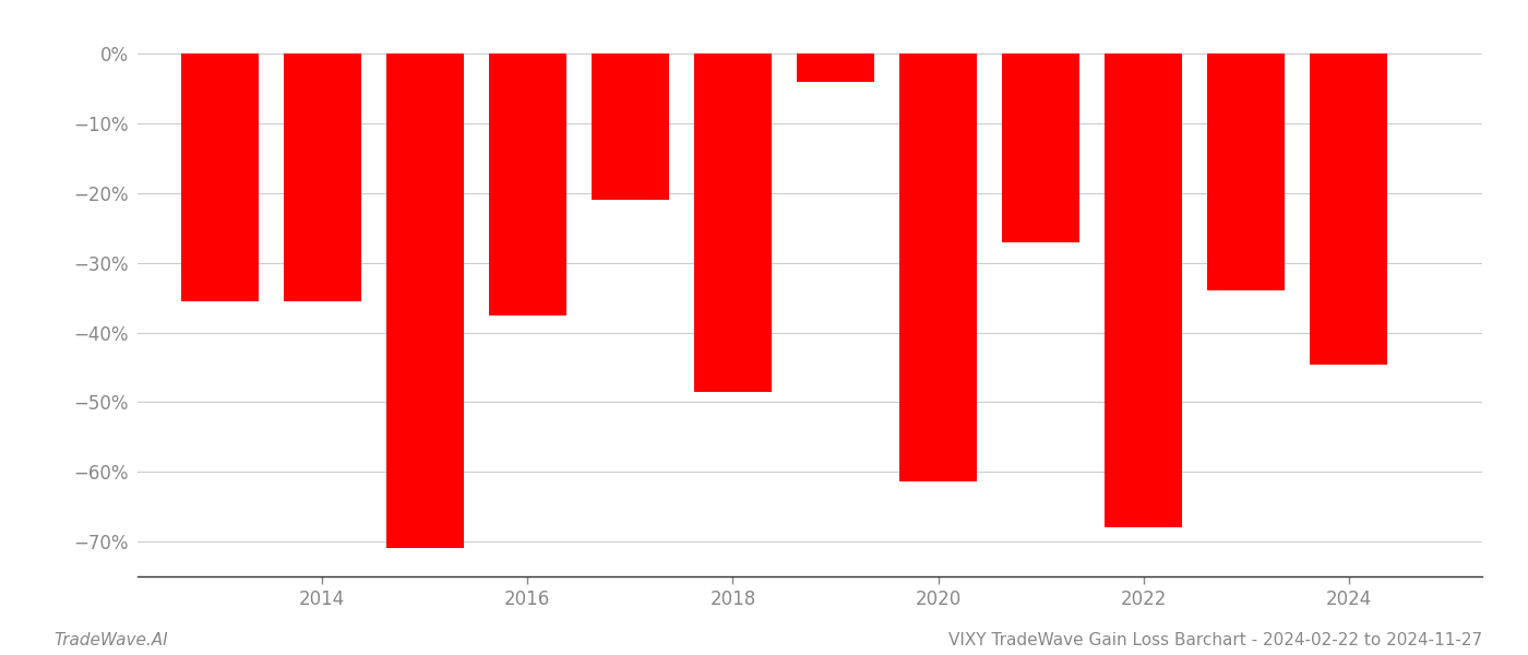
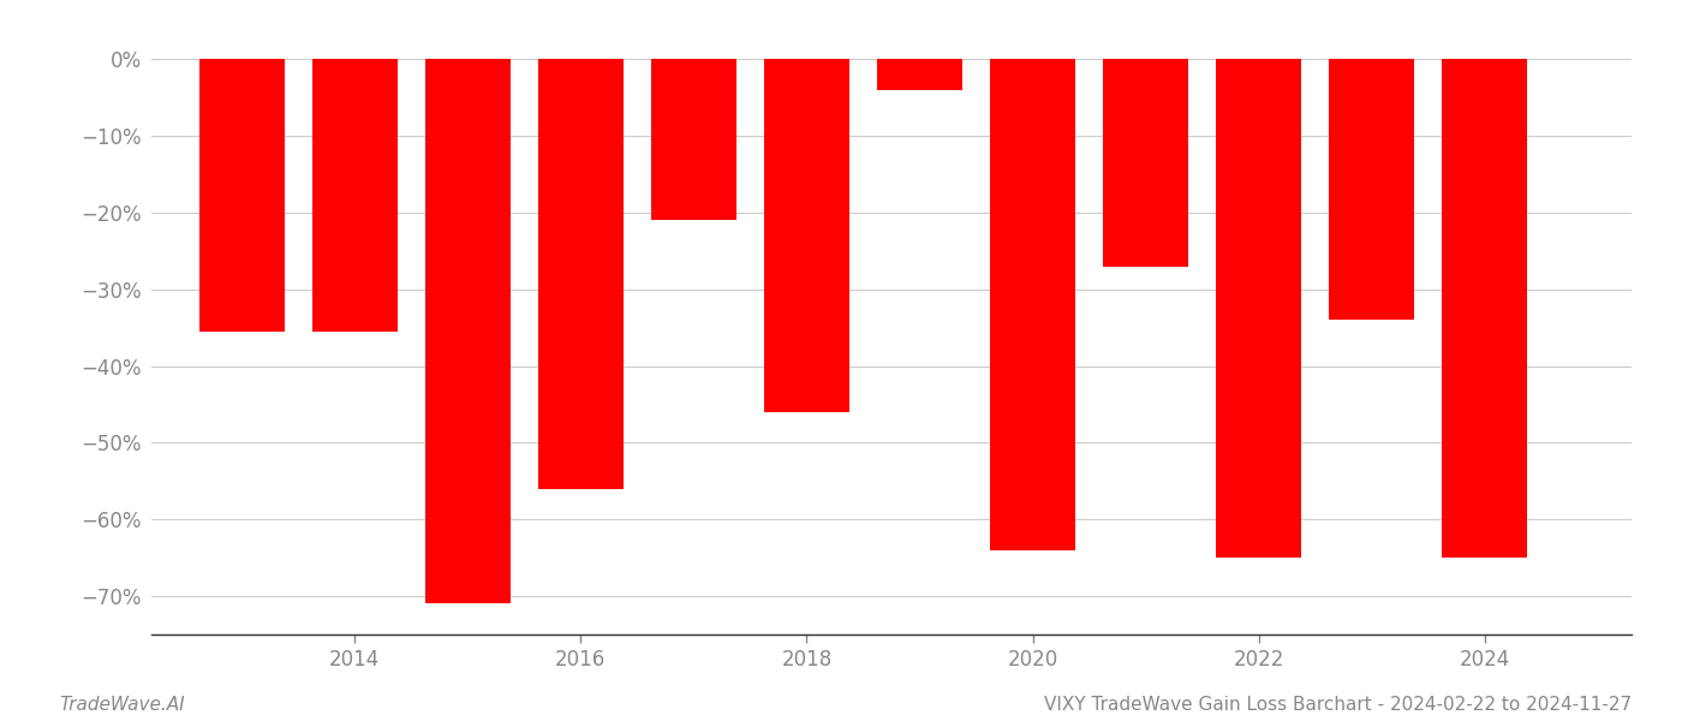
2016: -37.6% -> -56.0%
2018: -48.6% -> -46.0%
2020: -61.4% -> -64.0%
2022: -68.0% -> -65.0%
2024: -44.6% -> -65.0%
